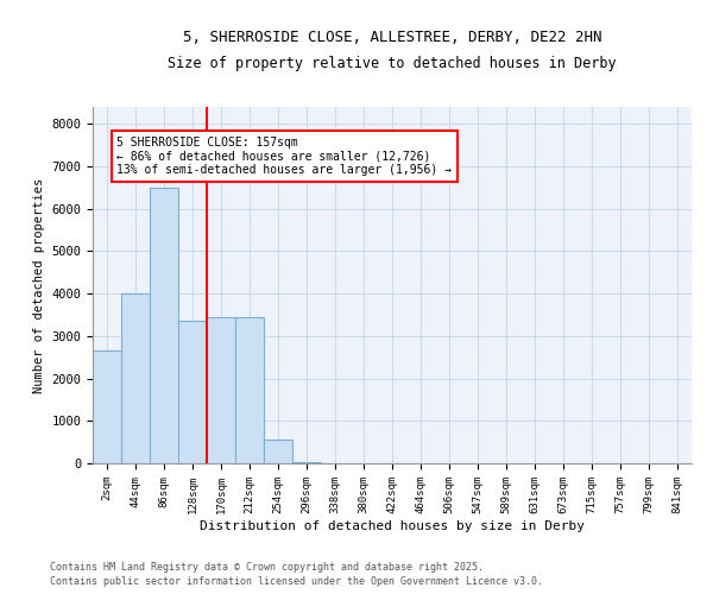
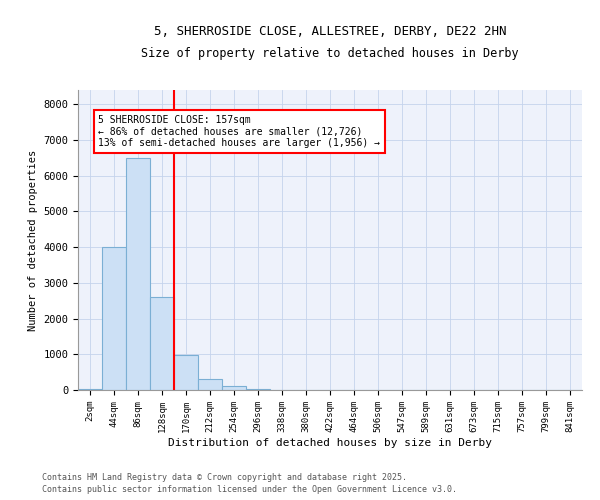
2sqm: 2650 -> 30
128sqm: 3350 -> 2600
170sqm: 3450 -> 970
212sqm: 3450 -> 300
254sqm: 550 -> 100
